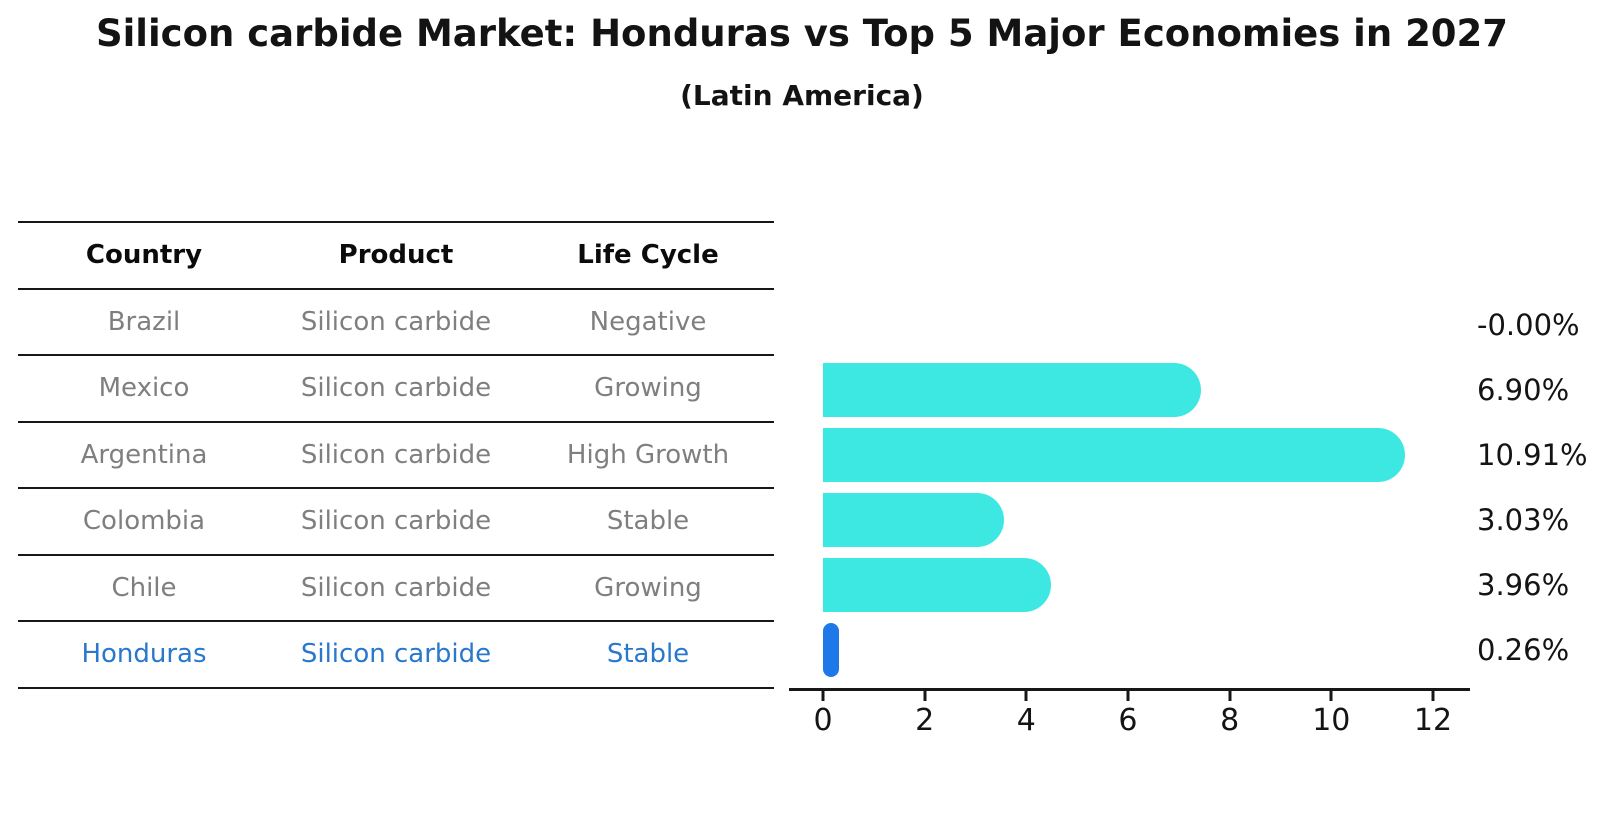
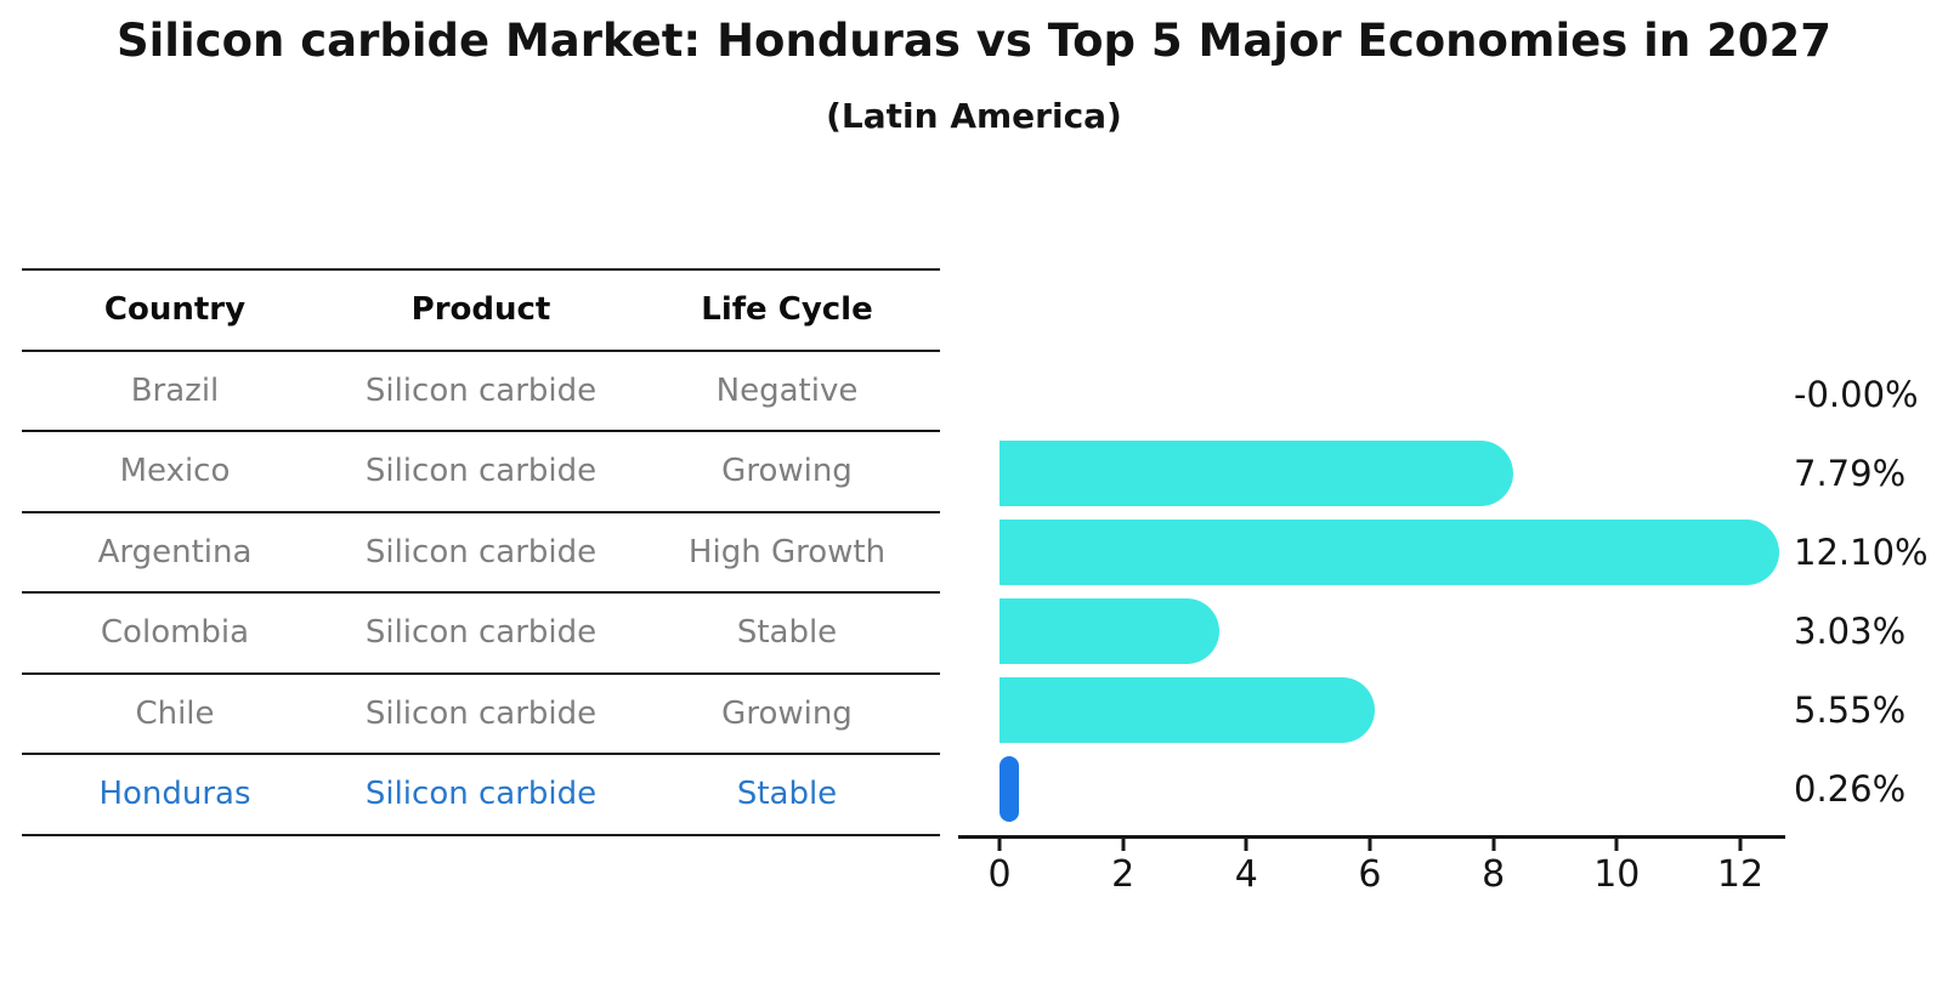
Mexico: 6.90% -> 7.79%
Argentina: 10.91% -> 12.10%
Chile: 3.96% -> 5.55%
